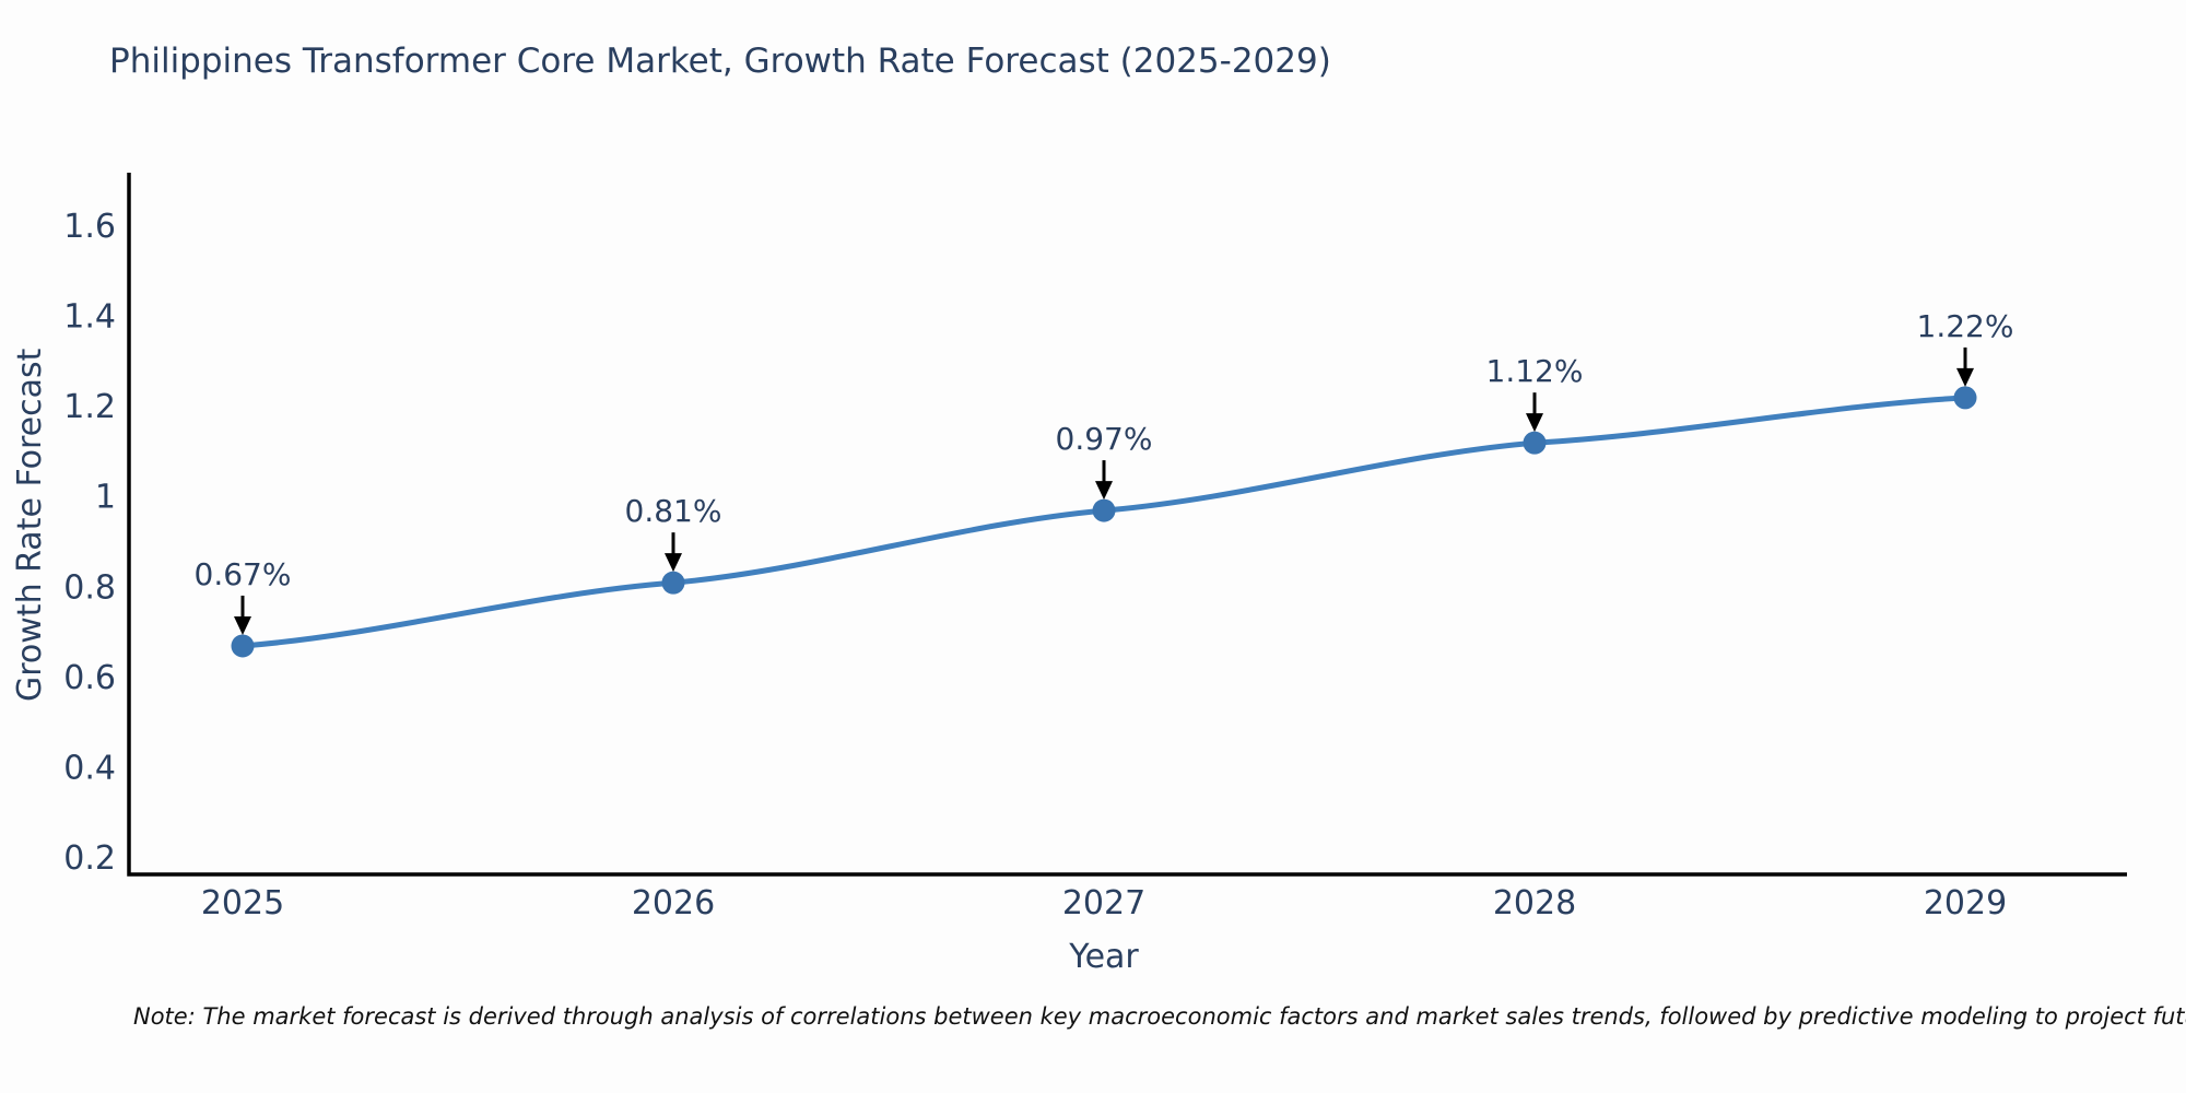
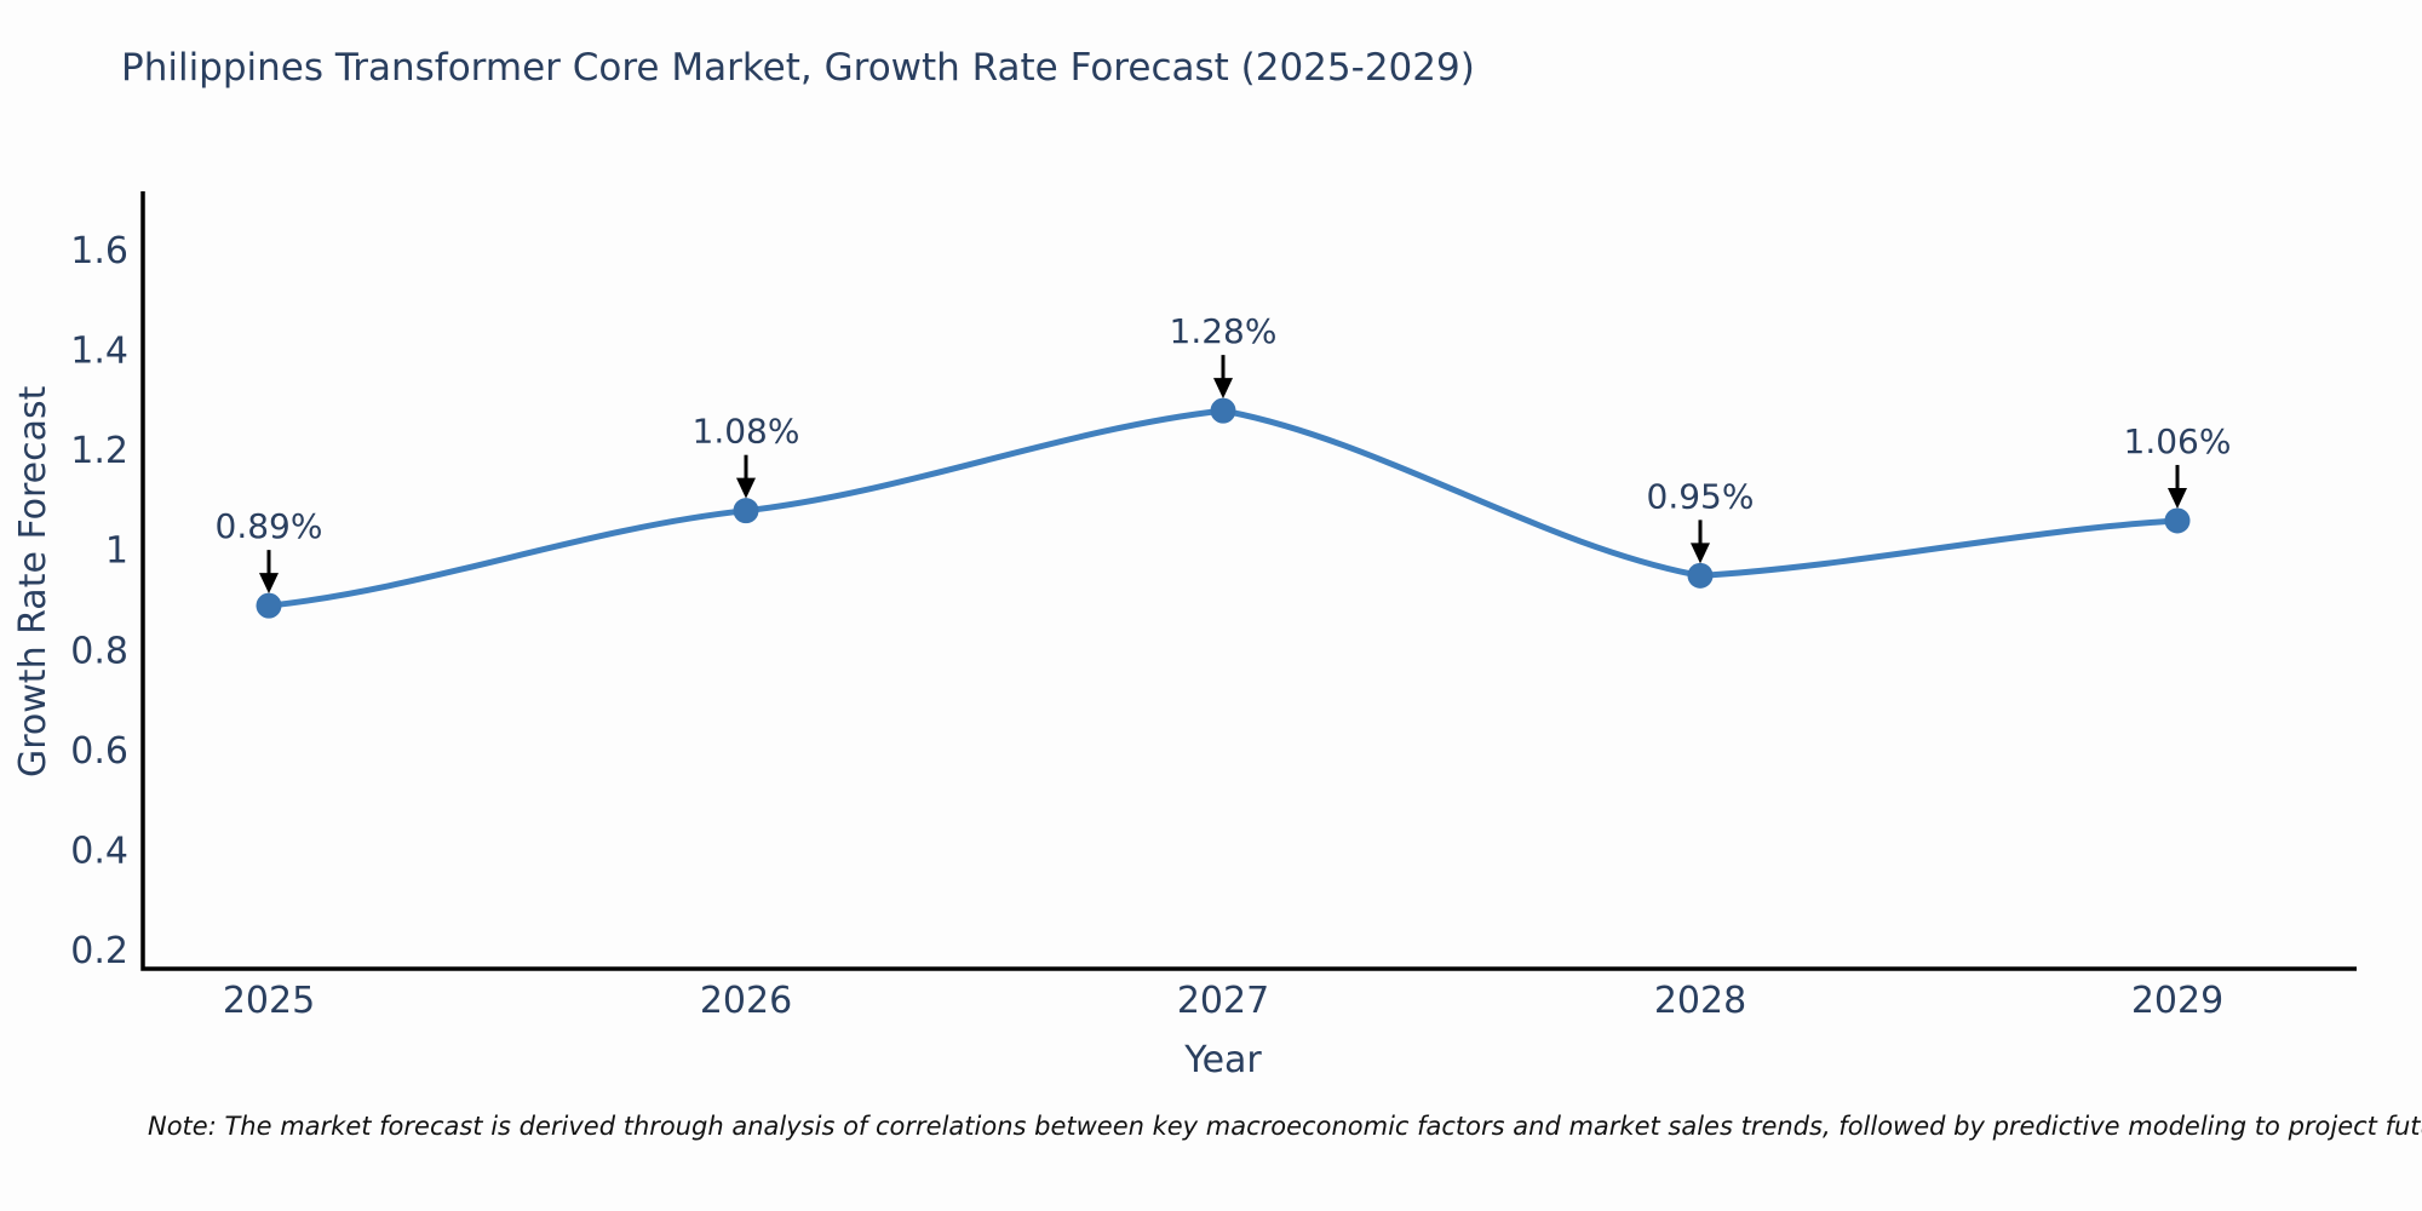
2025: 0.67% -> 0.89%
2026: 0.81% -> 1.08%
2027: 0.97% -> 1.28%
2028: 1.12% -> 0.95%
2029: 1.22% -> 1.06%
